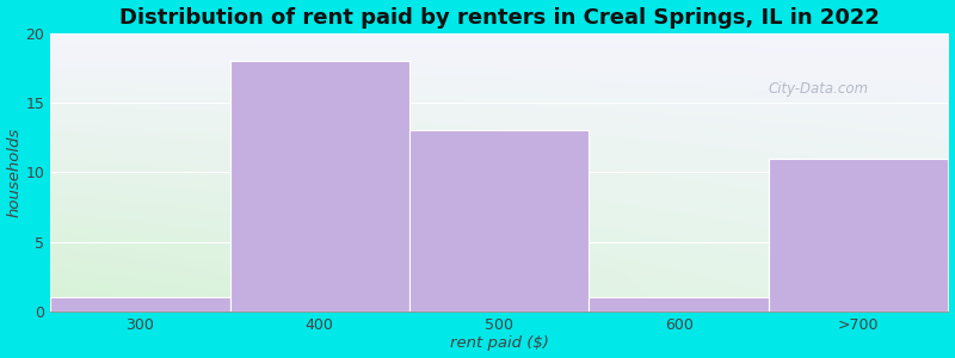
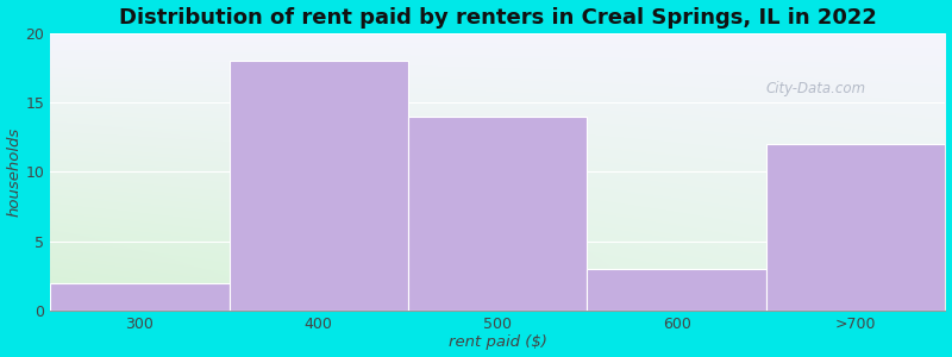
300: 1 -> 2
500: 13 -> 14
600: 1 -> 3
>700: 11 -> 12
